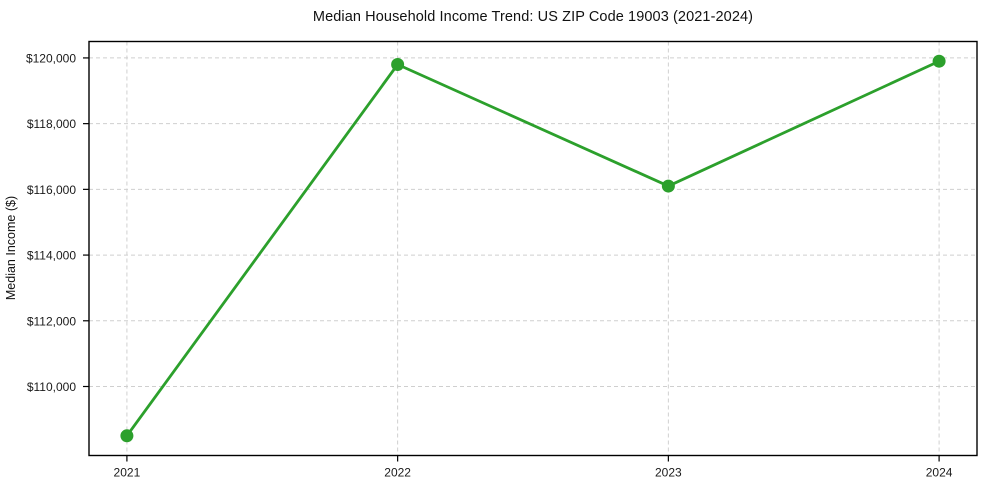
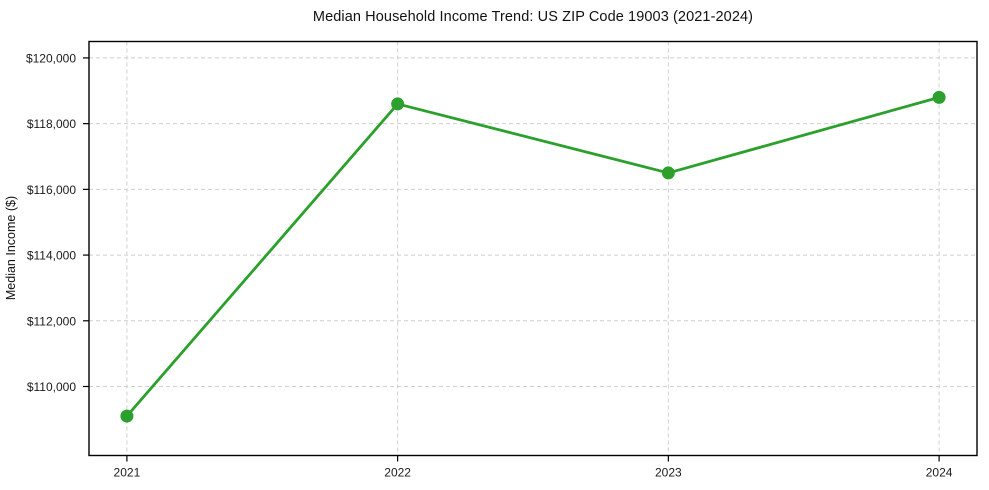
2021: $108500 -> $109100
2022: $119800 -> $118600
2023: $116100 -> $116500
2024: $119900 -> $118800
